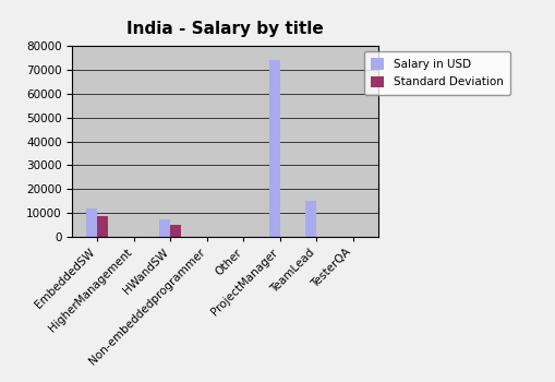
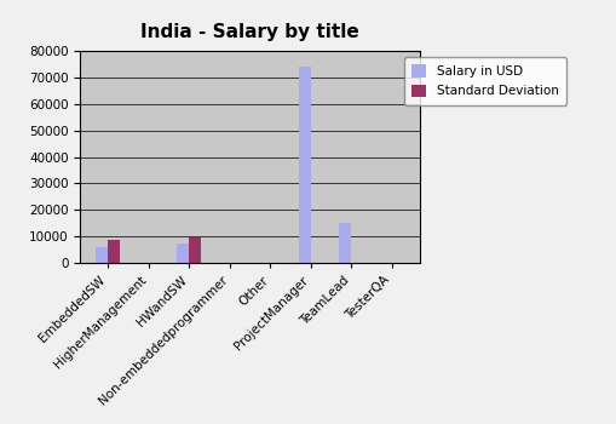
Salary in USD/EmbeddedSW: 12000 -> 6000
Standard Deviation/HWandSW: 5000 -> 9500
